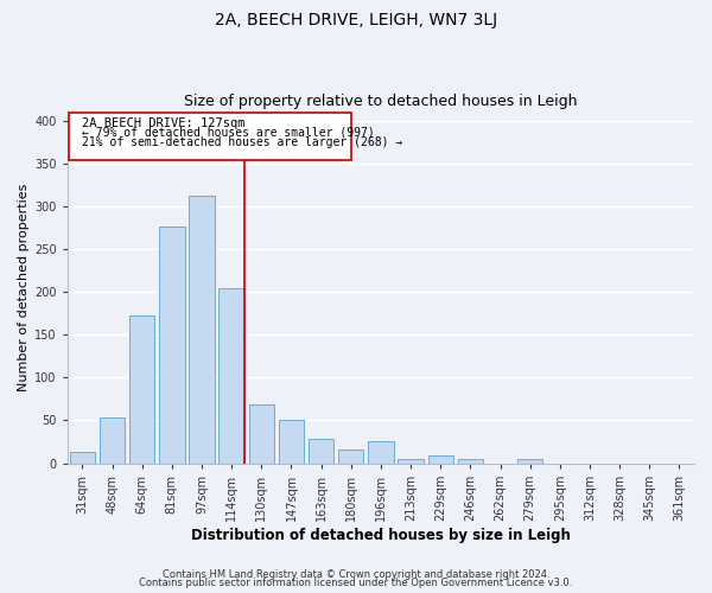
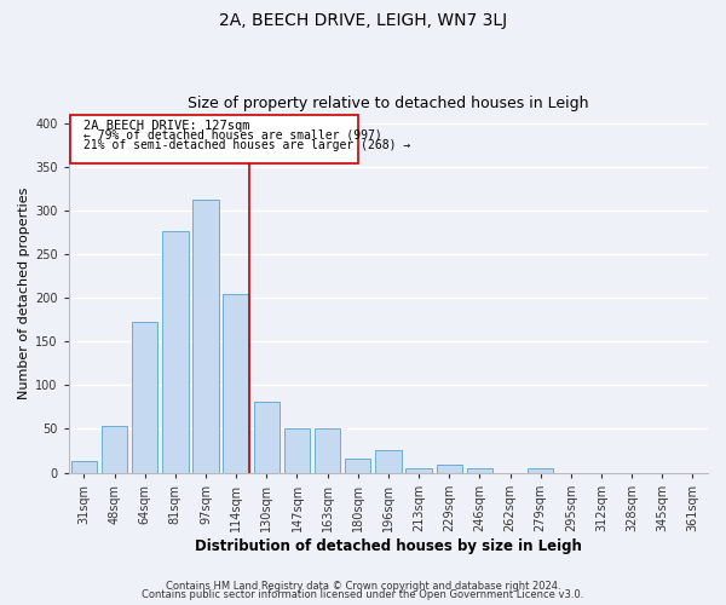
130sqm: 68 -> 81
163sqm: 28 -> 50
